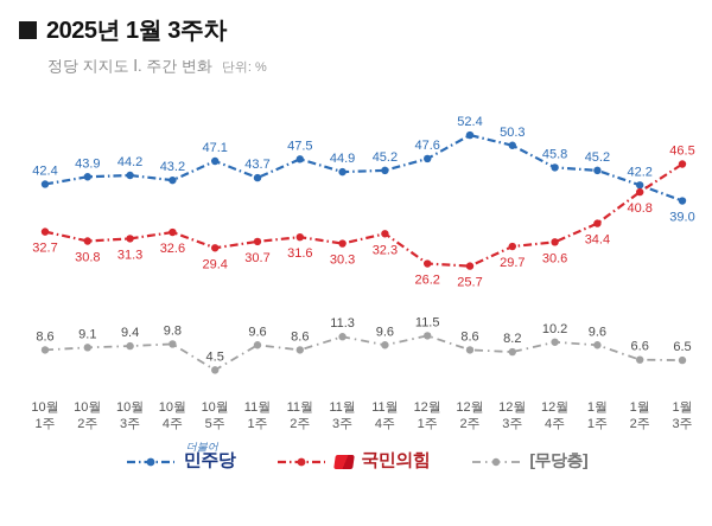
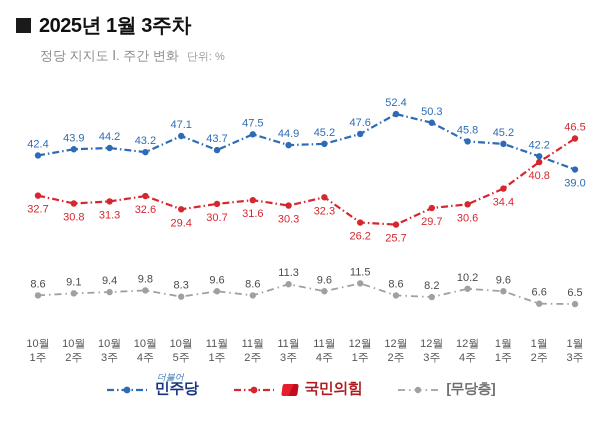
[무당층]/10월 5주: 4.5 -> 8.3
